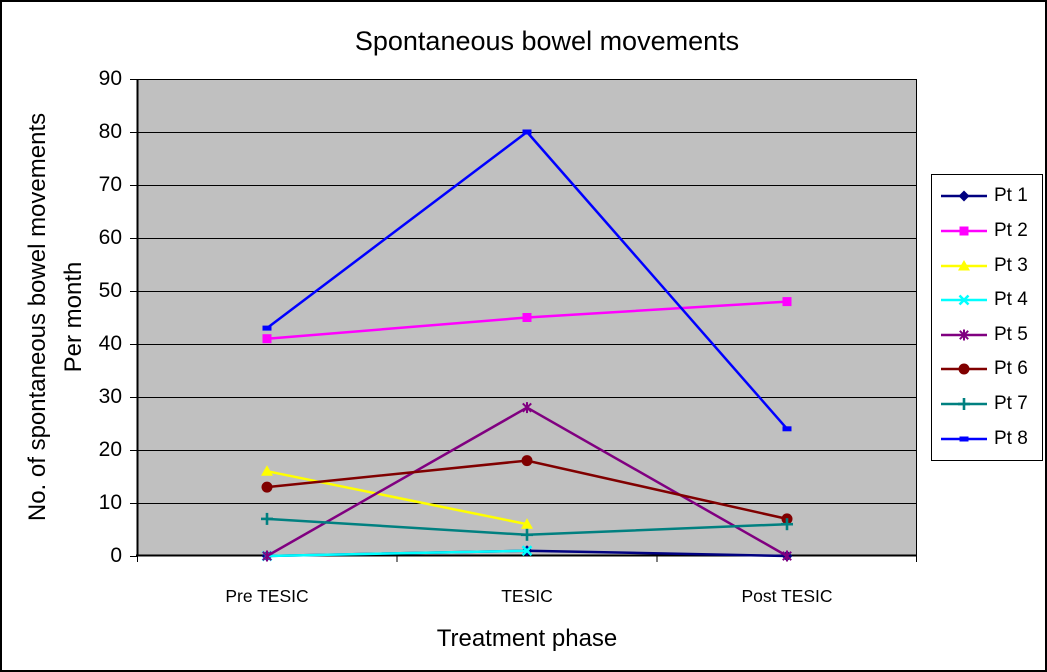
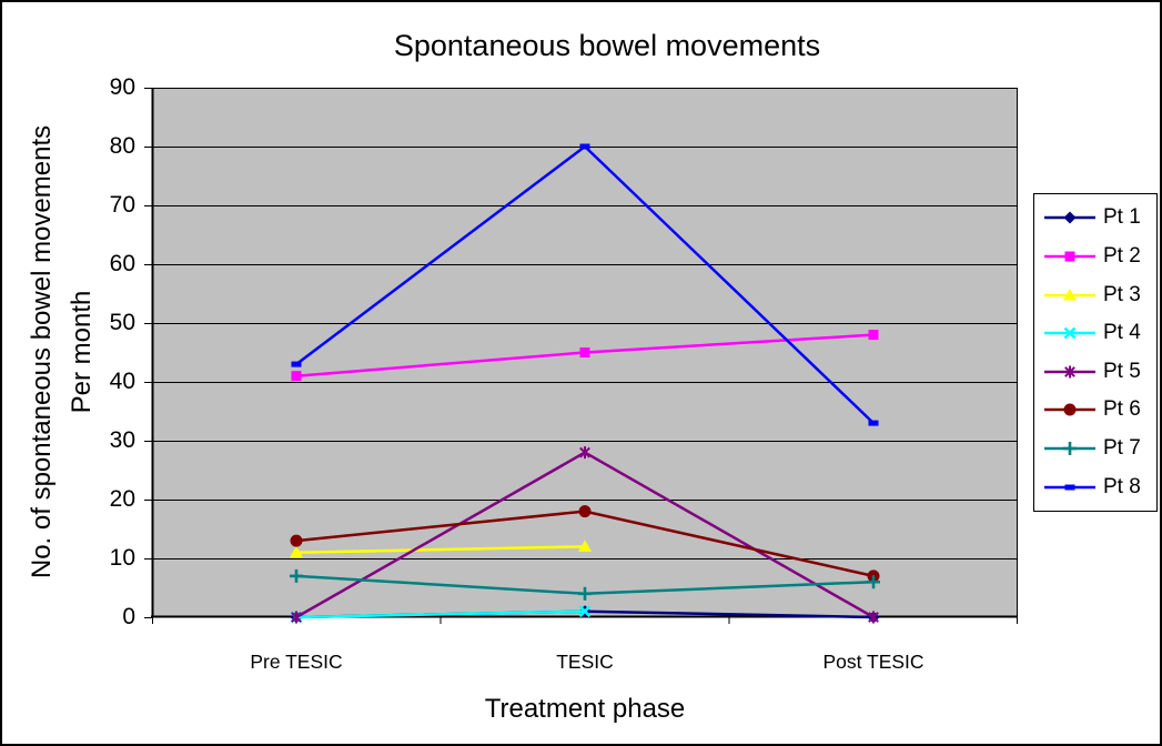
Pt 3/Pre TESIC: 16 -> 11
Pt 3/TESIC: 6 -> 12
Pt 8/Post TESIC: 24 -> 33
